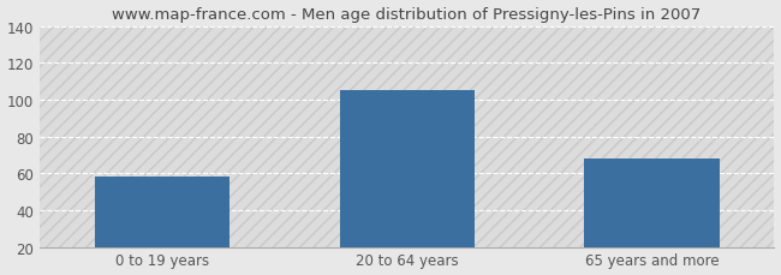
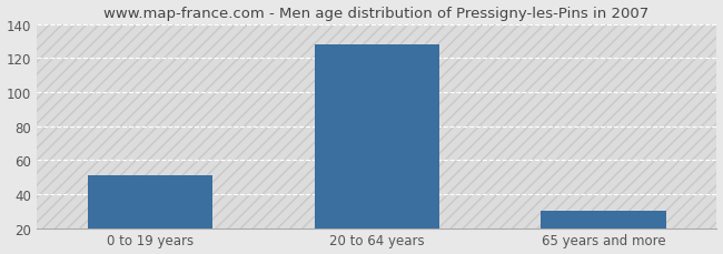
0 to 19 years: 58 -> 51
20 to 64 years: 105 -> 128
65 years and more: 68 -> 30
